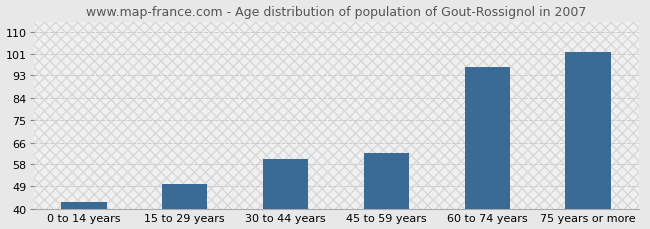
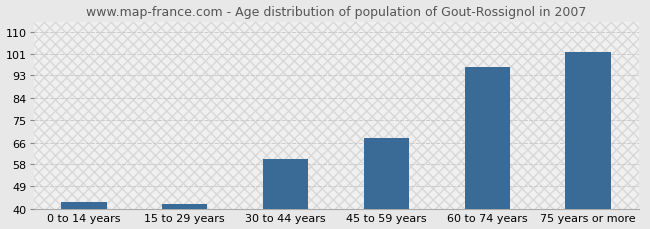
15 to 29 years: 50 -> 42
45 to 59 years: 62 -> 68
